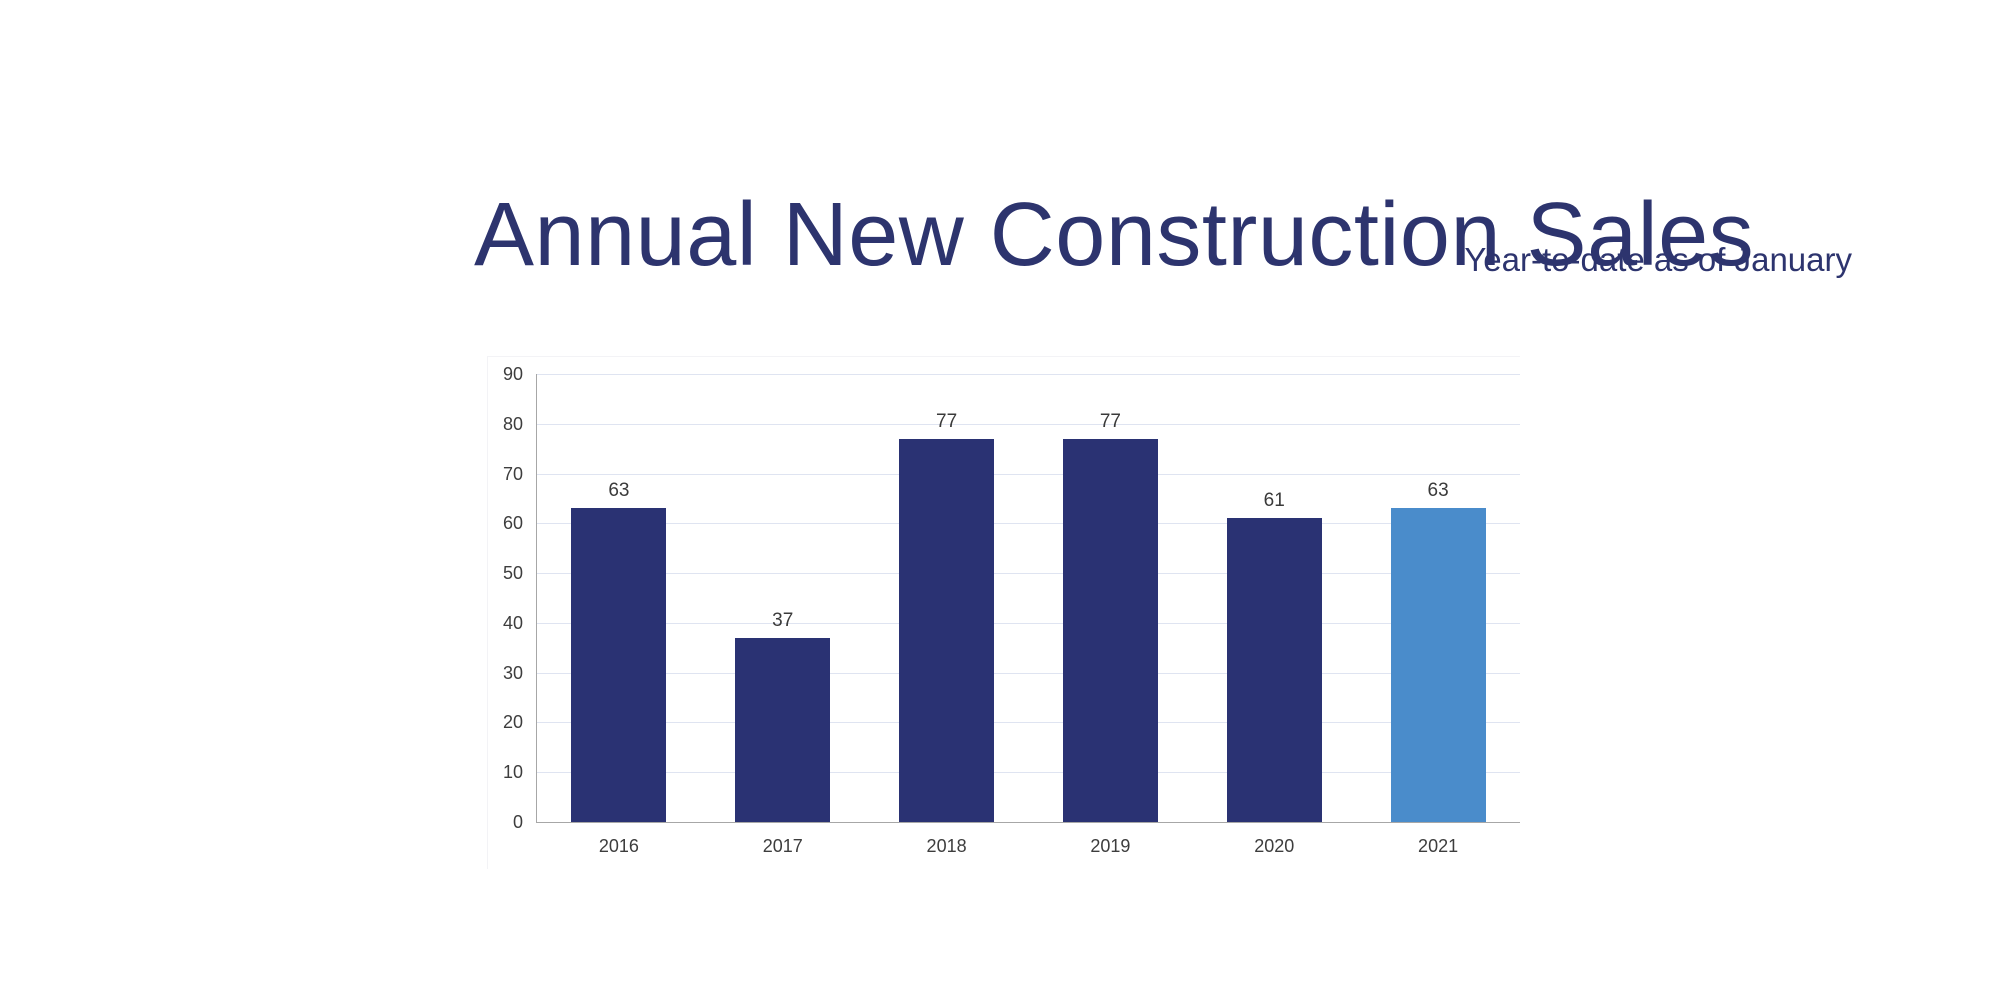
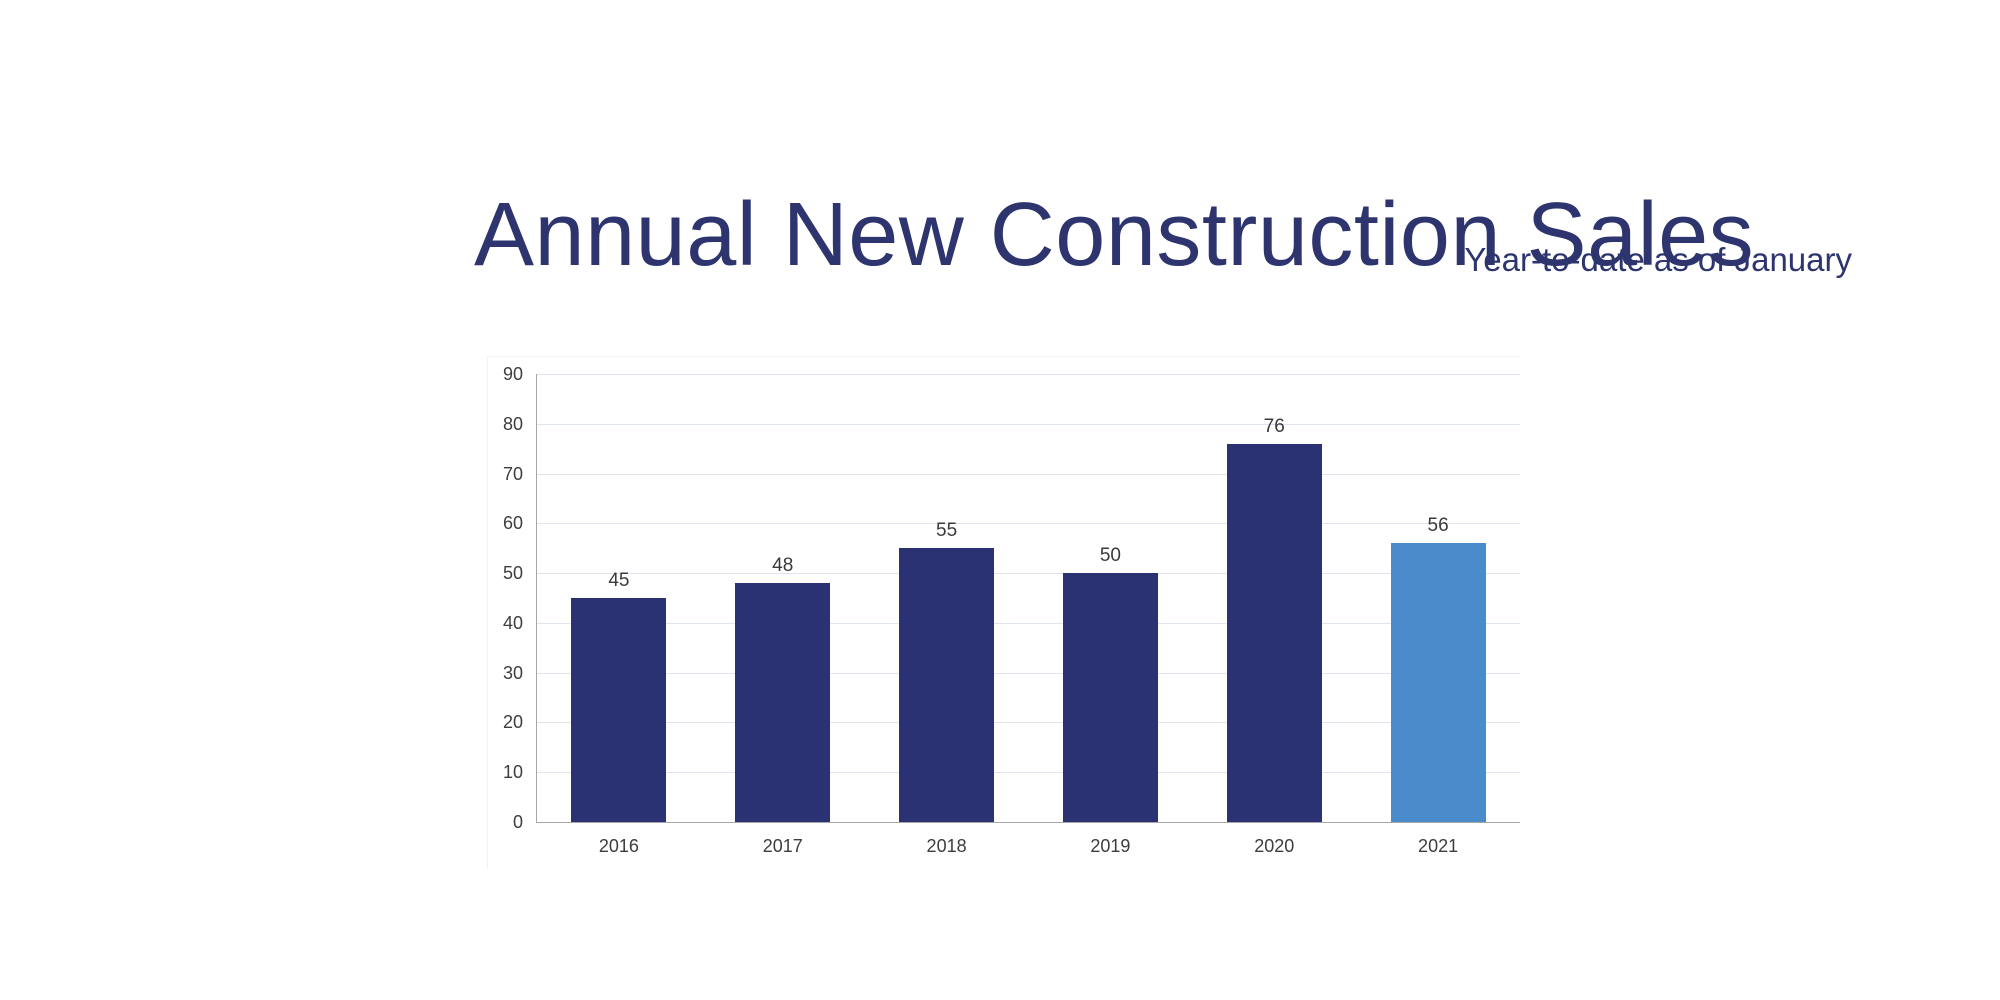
2016: 63 -> 45
2017: 37 -> 48
2018: 77 -> 55
2019: 77 -> 50
2020: 61 -> 76
2021: 63 -> 56
